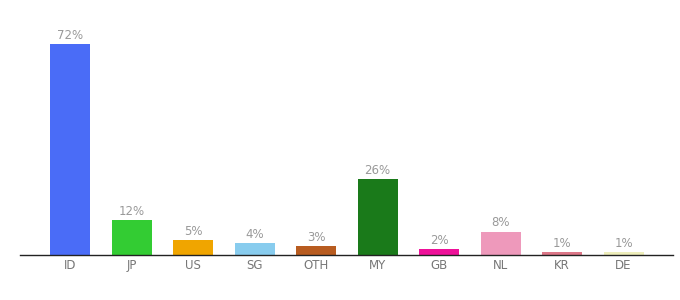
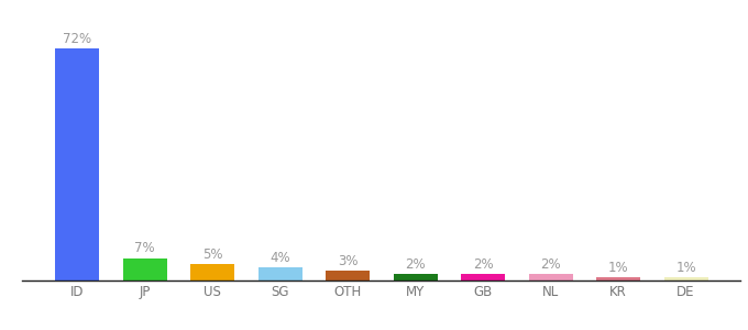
JP: 12% -> 7%
MY: 26% -> 2%
NL: 8% -> 2%
